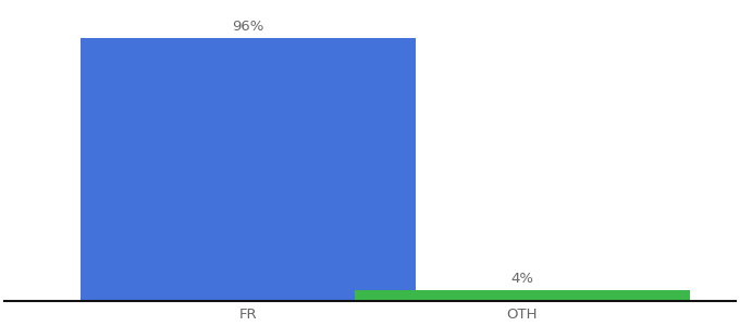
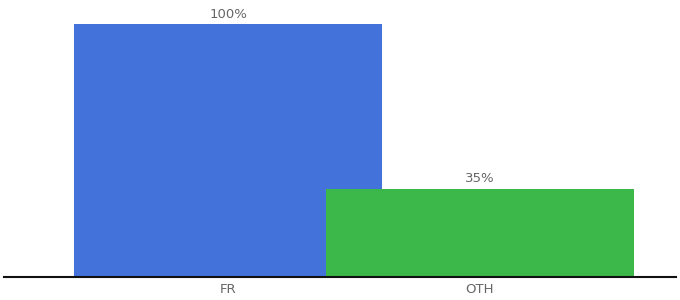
FR: 96% -> 100%
OTH: 4% -> 35%
